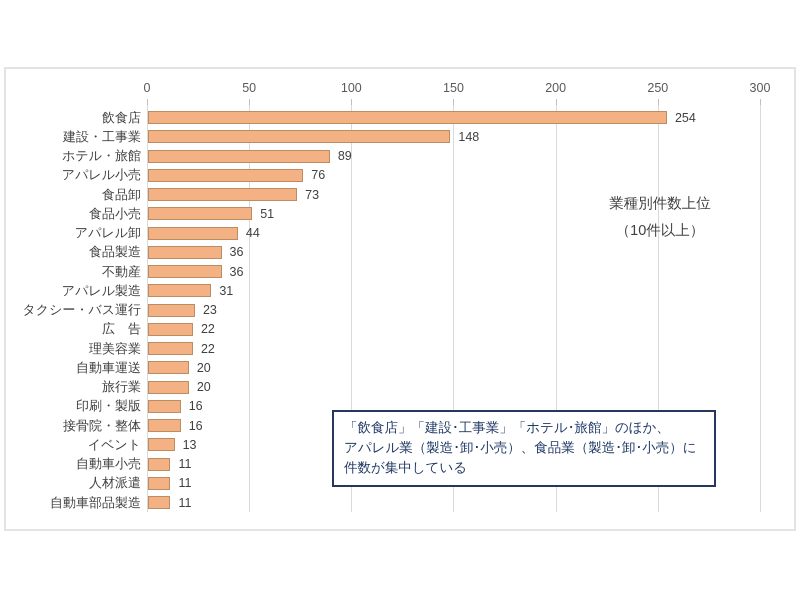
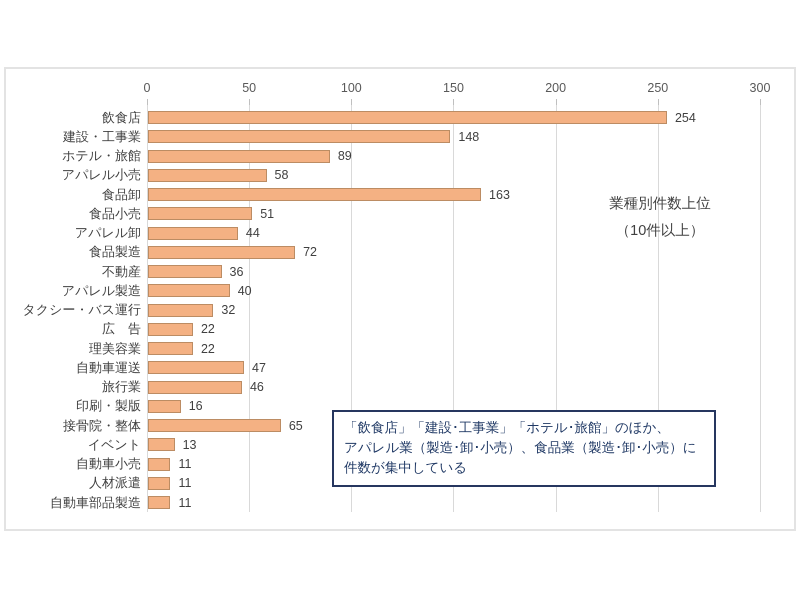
アパレル小売: 76 -> 58
食品卸: 73 -> 163
食品製造: 36 -> 72
アパレル製造: 31 -> 40
タクシー・バス運行: 23 -> 32
自動車運送: 20 -> 47
旅行業: 20 -> 46
接骨院・整体: 16 -> 65
